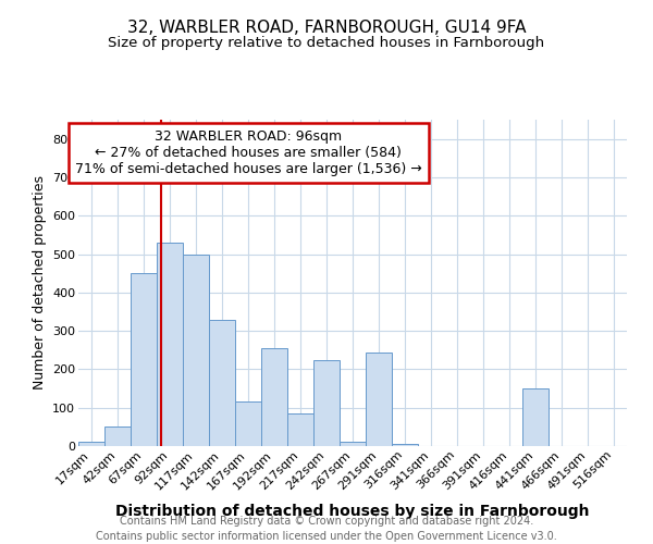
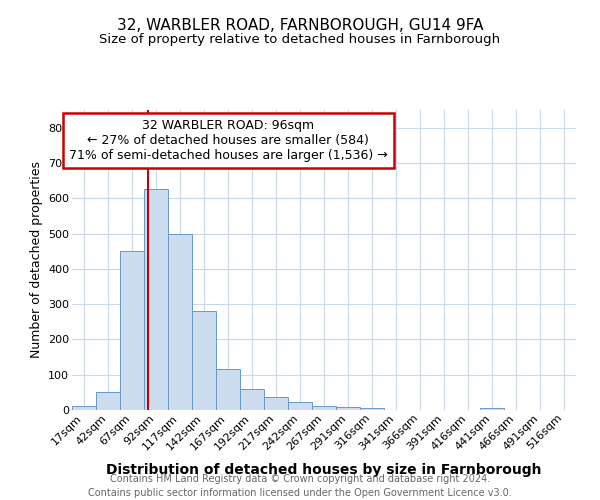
92sqm: 530 -> 625
142sqm: 330 -> 280
192sqm: 255 -> 60
217sqm: 85 -> 37
242sqm: 225 -> 23
291sqm: 245 -> 8
441sqm: 150 -> 7
